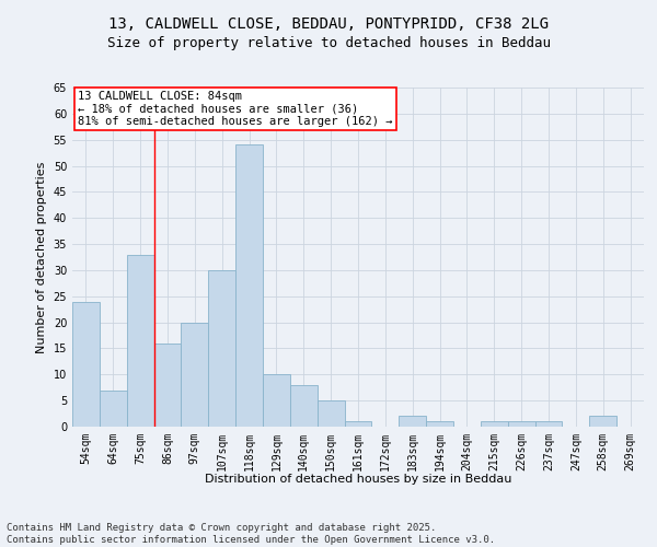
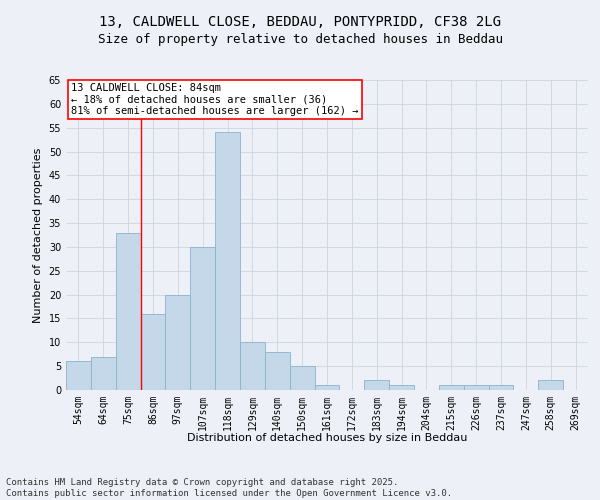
54sqm: 24 -> 6
